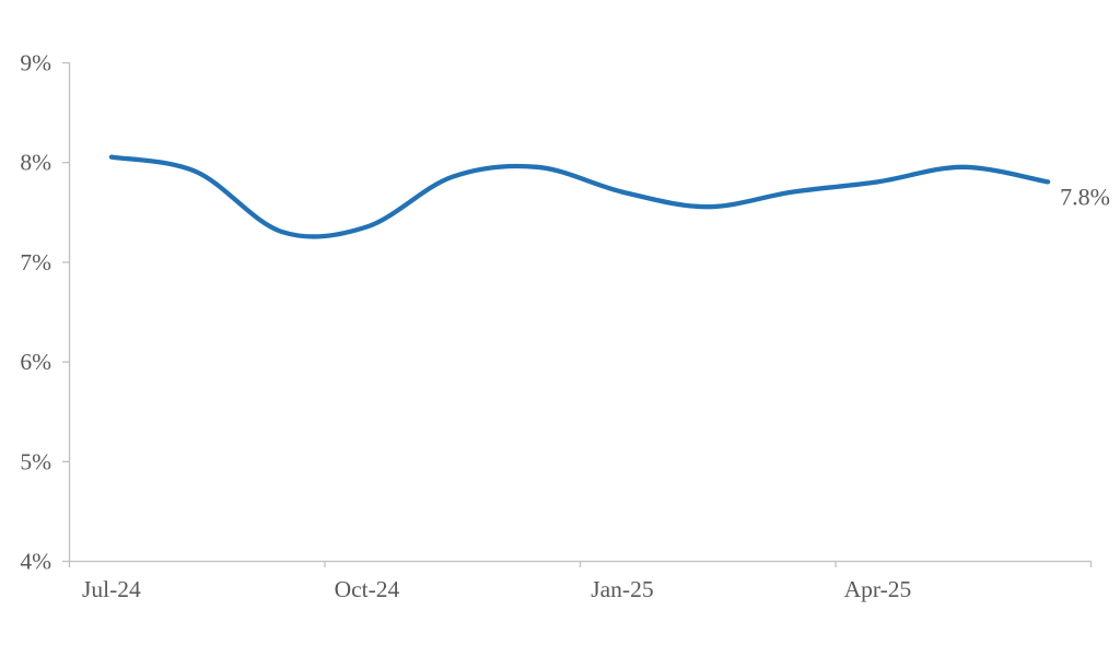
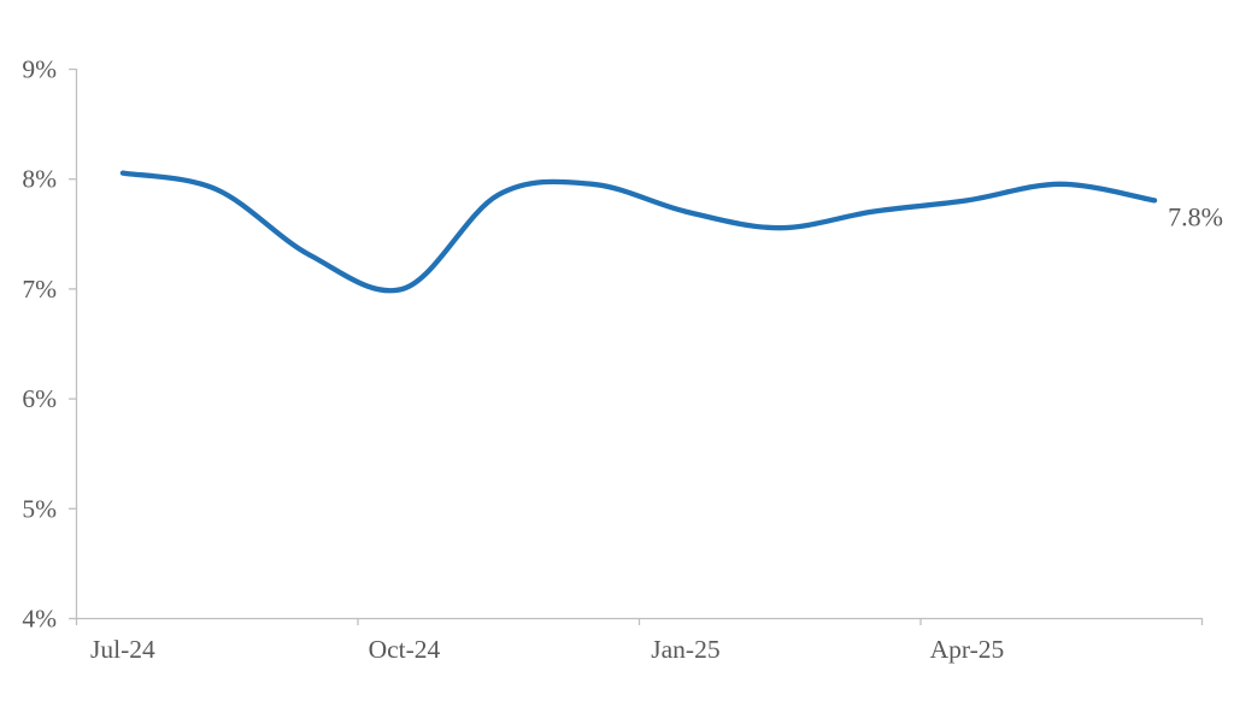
Oct-24: 7.3% -> 7.0%
